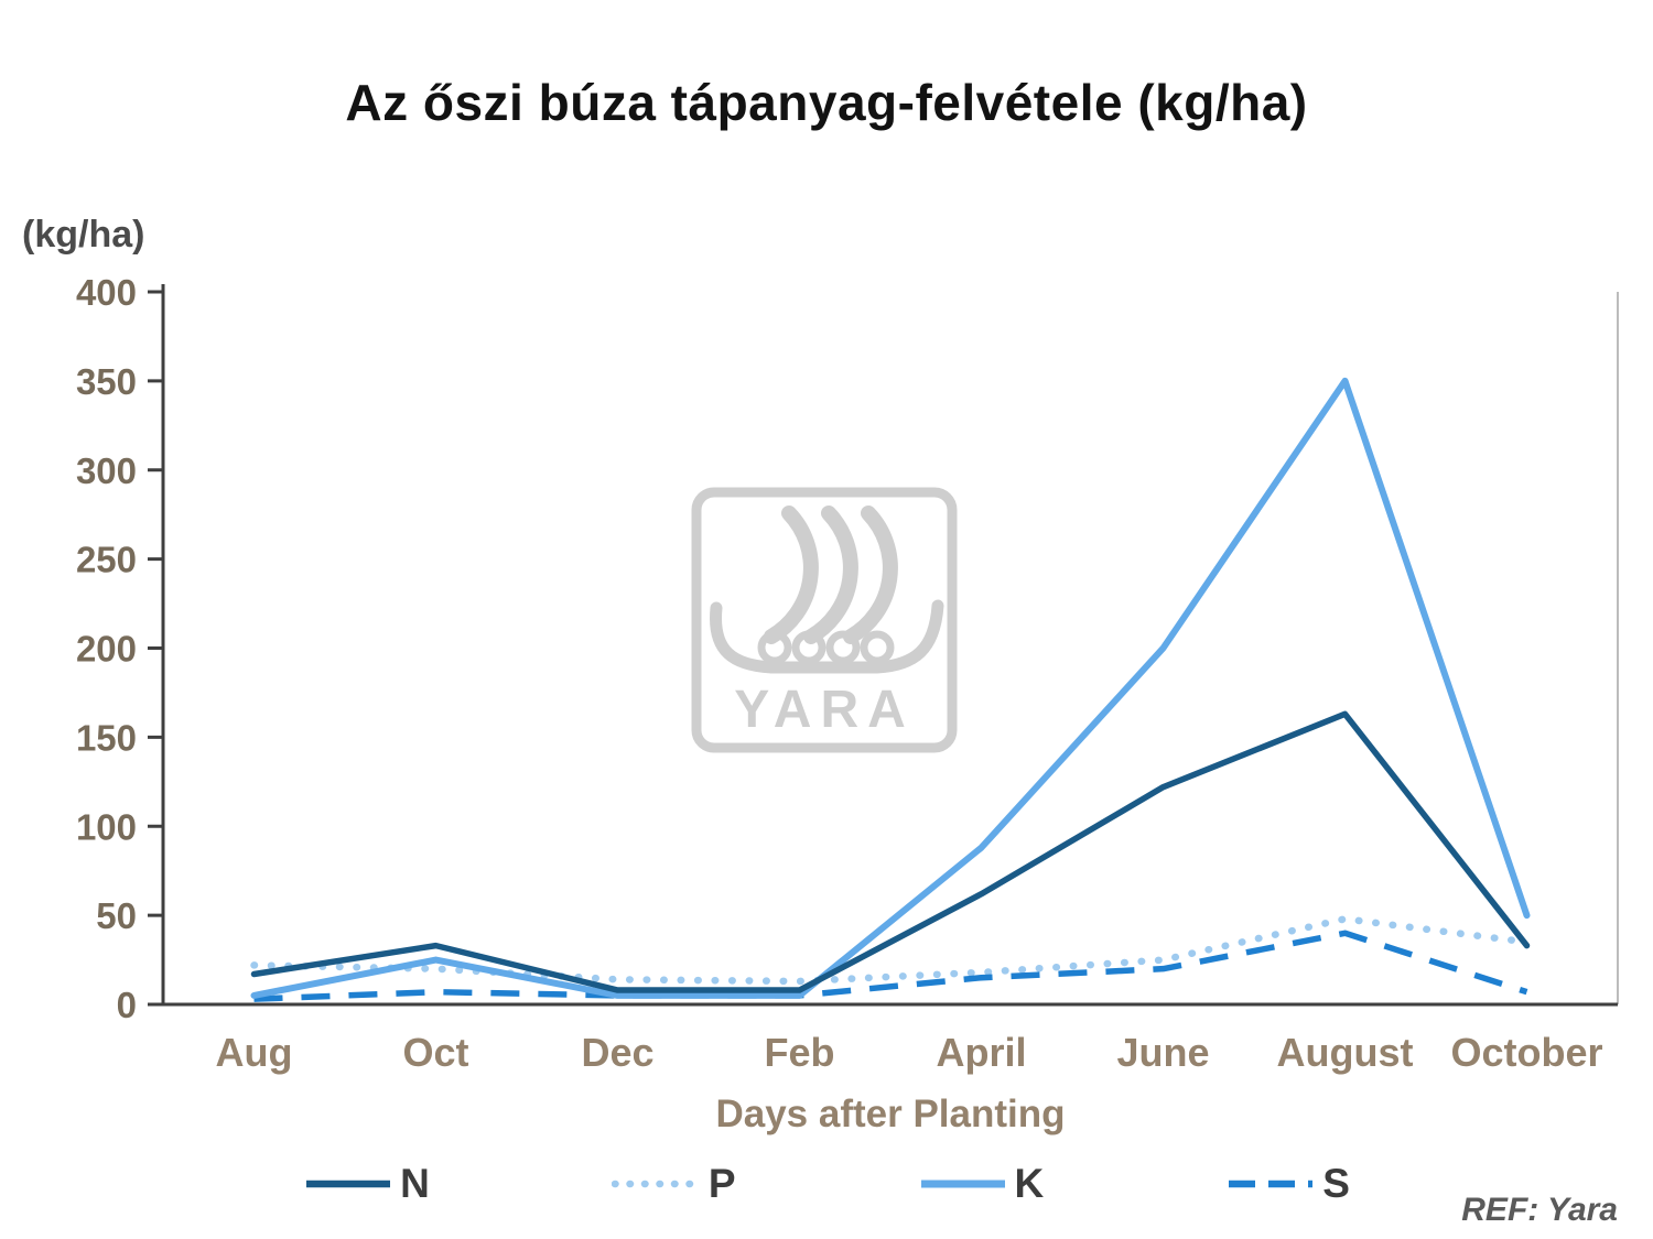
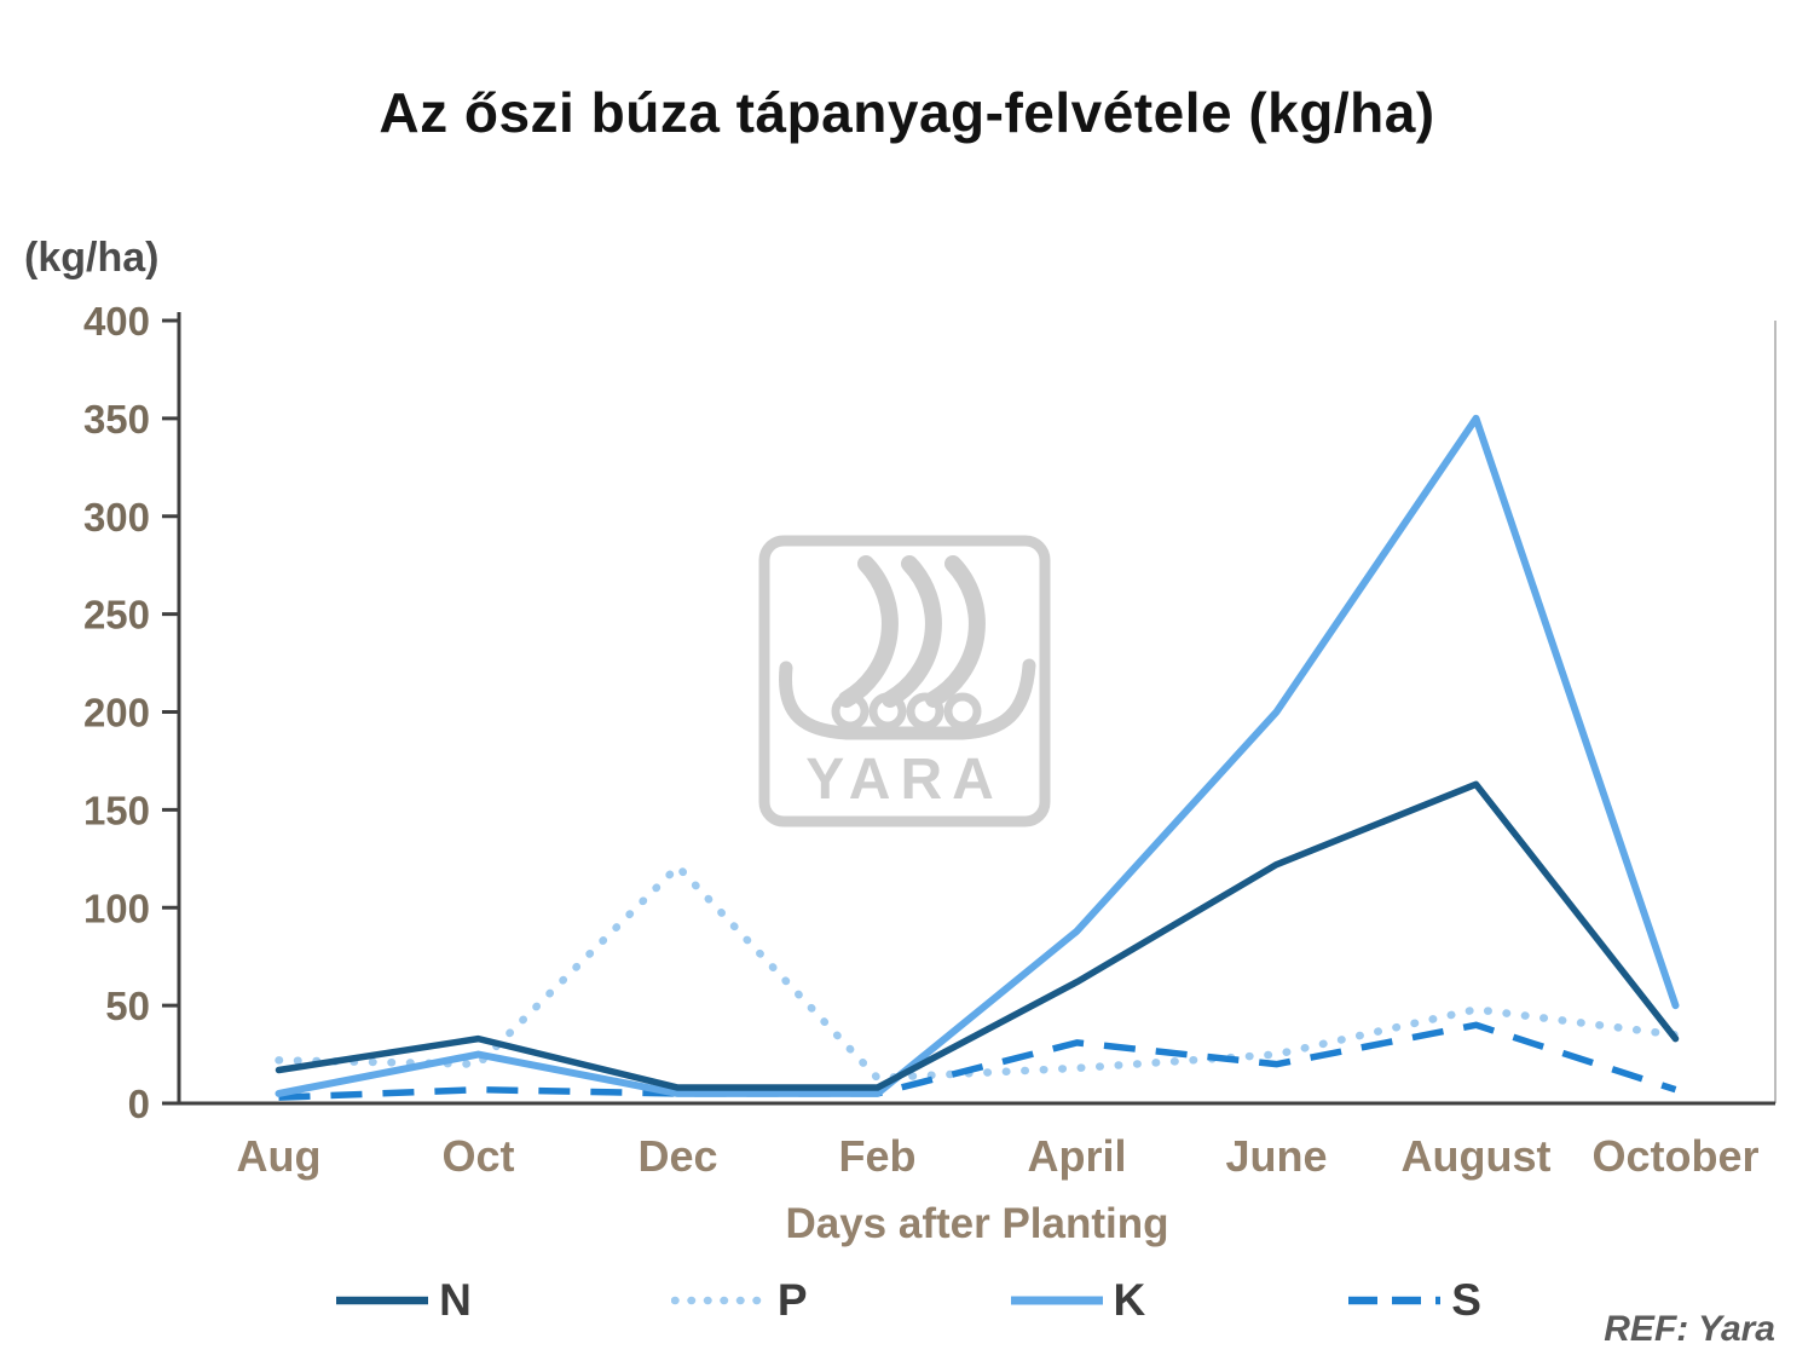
P/Dec: 14 -> 121
S/April: 15 -> 31
